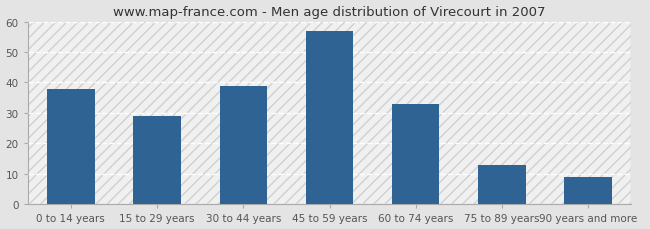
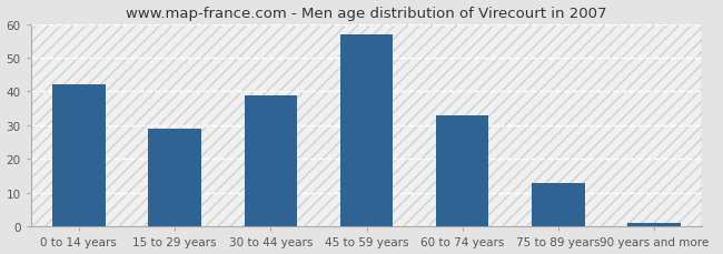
0 to 14 years: 38 -> 42
90 years and more: 9 -> 1
